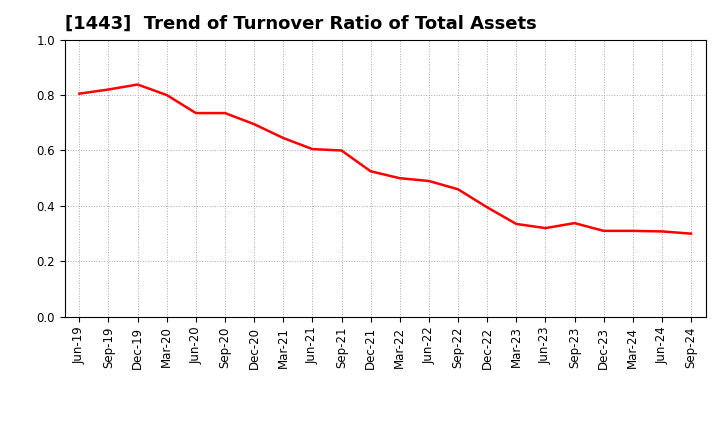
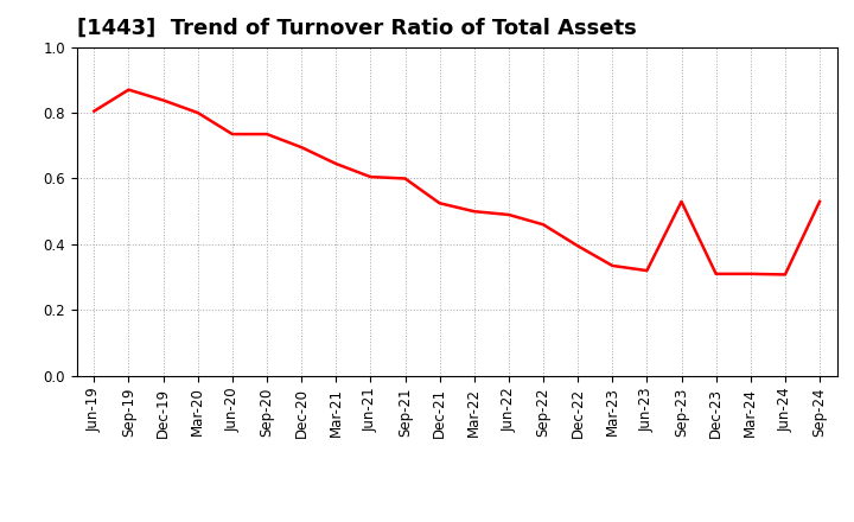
Sep-19: 0.820 -> 0.870
Sep-23: 0.338 -> 0.530
Sep-24: 0.300 -> 0.530
